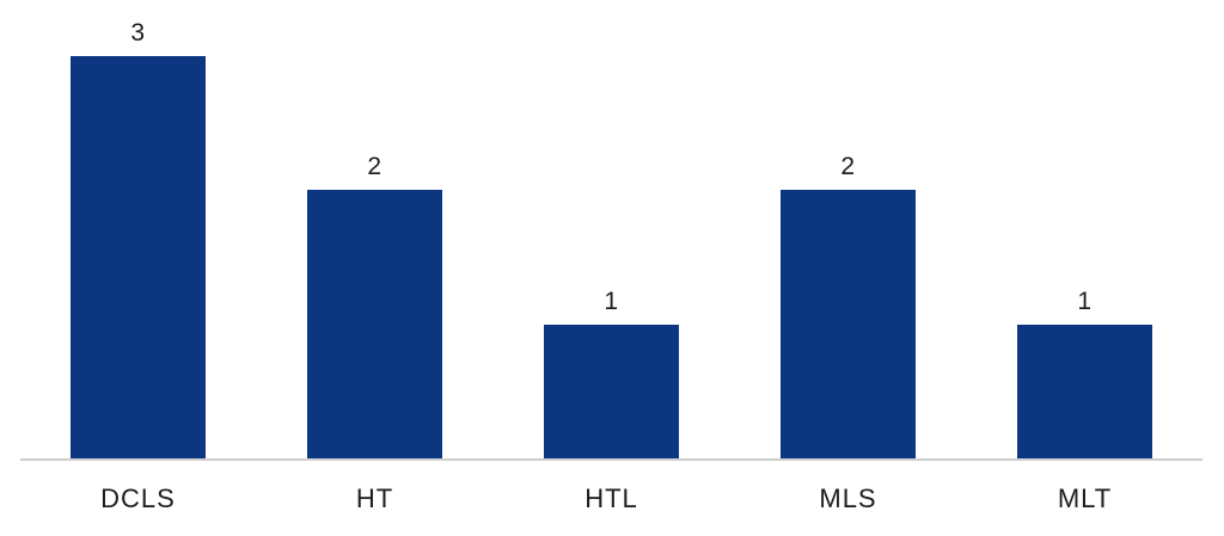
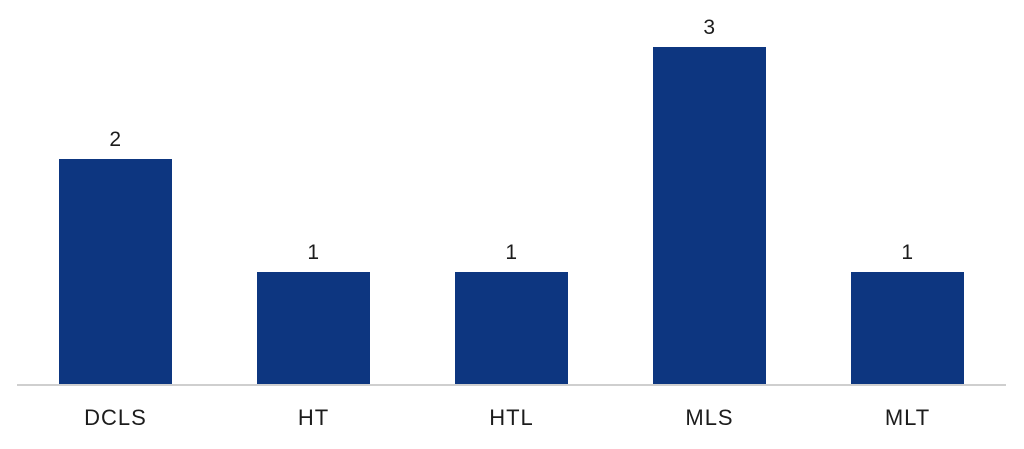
DCLS: 3 -> 2
HT: 2 -> 1
MLS: 2 -> 3
